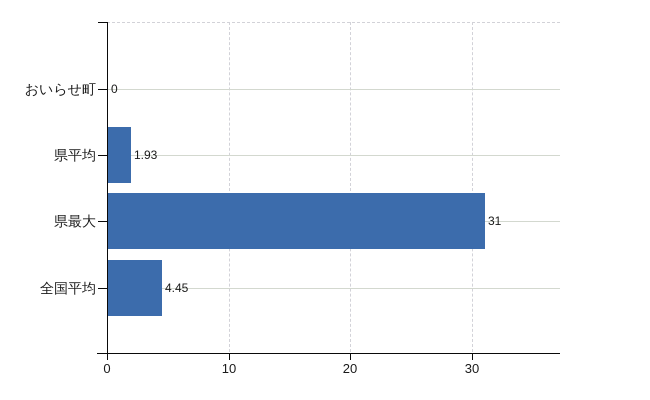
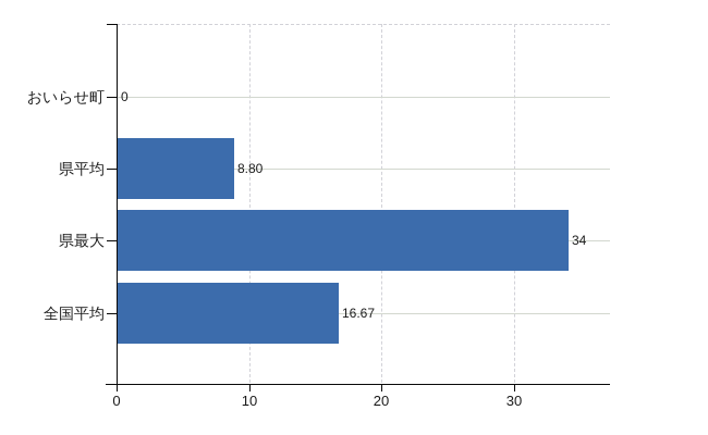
県平均: 1.93 -> 8.80
県最大: 31 -> 34
全国平均: 4.45 -> 16.67
